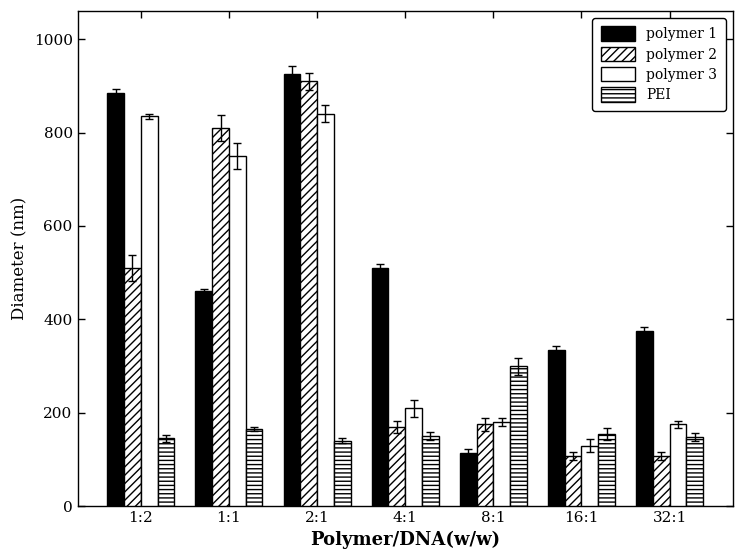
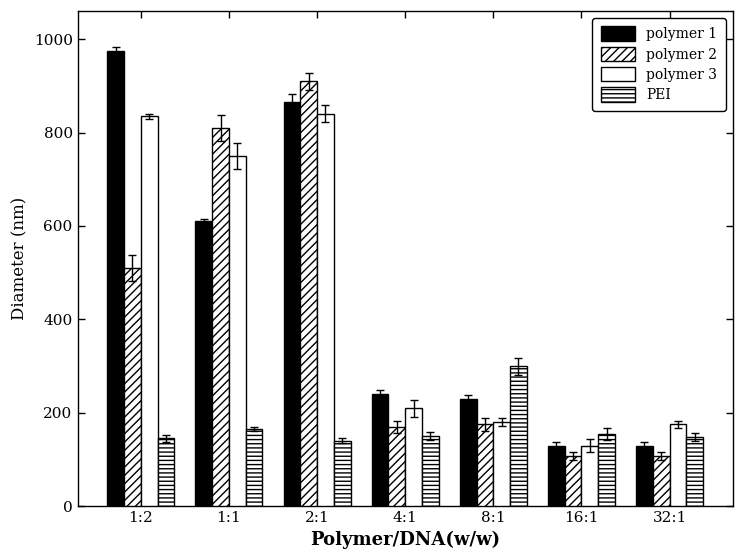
polymer 1/1:2: 885 -> 975
polymer 1/1:1: 460 -> 610
polymer 1/2:1: 925 -> 865
polymer 1/4:1: 510 -> 240
polymer 1/8:1: 115 -> 230
polymer 1/16:1: 335 -> 130
polymer 1/32:1: 375 -> 130
